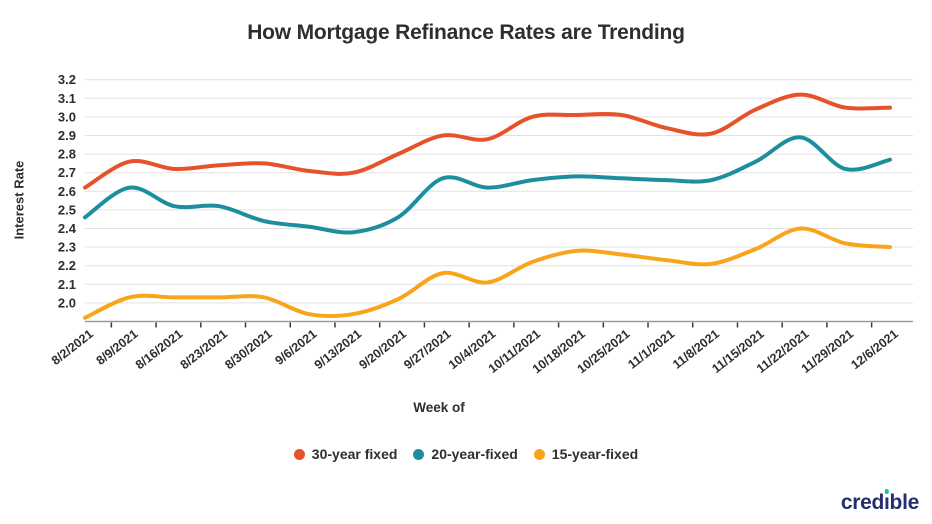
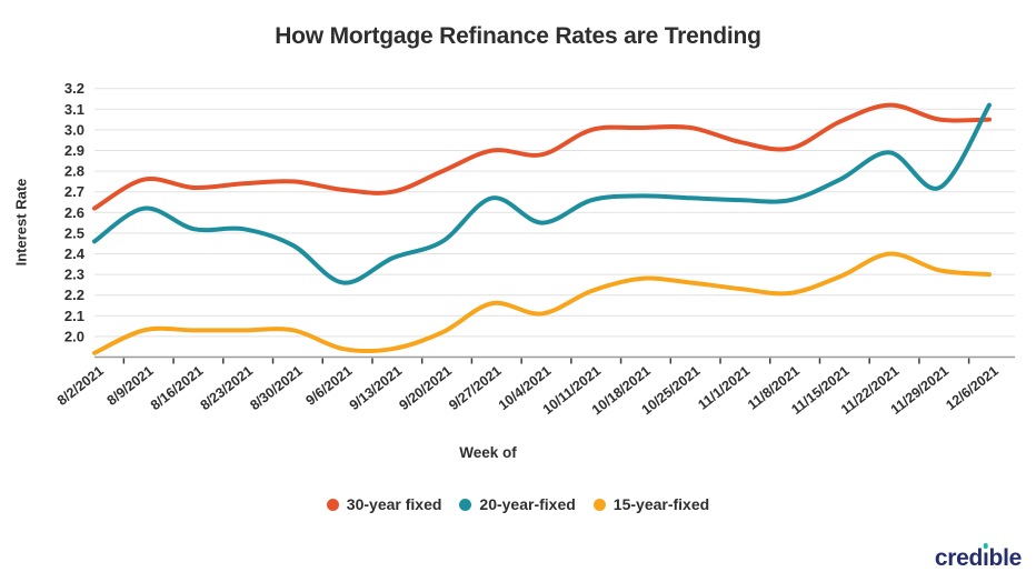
20-year-fixed/9/6/2021: 2.41 -> 2.26
20-year-fixed/10/4/2021: 2.62 -> 2.55
20-year-fixed/12/6/2021: 2.77 -> 3.12
